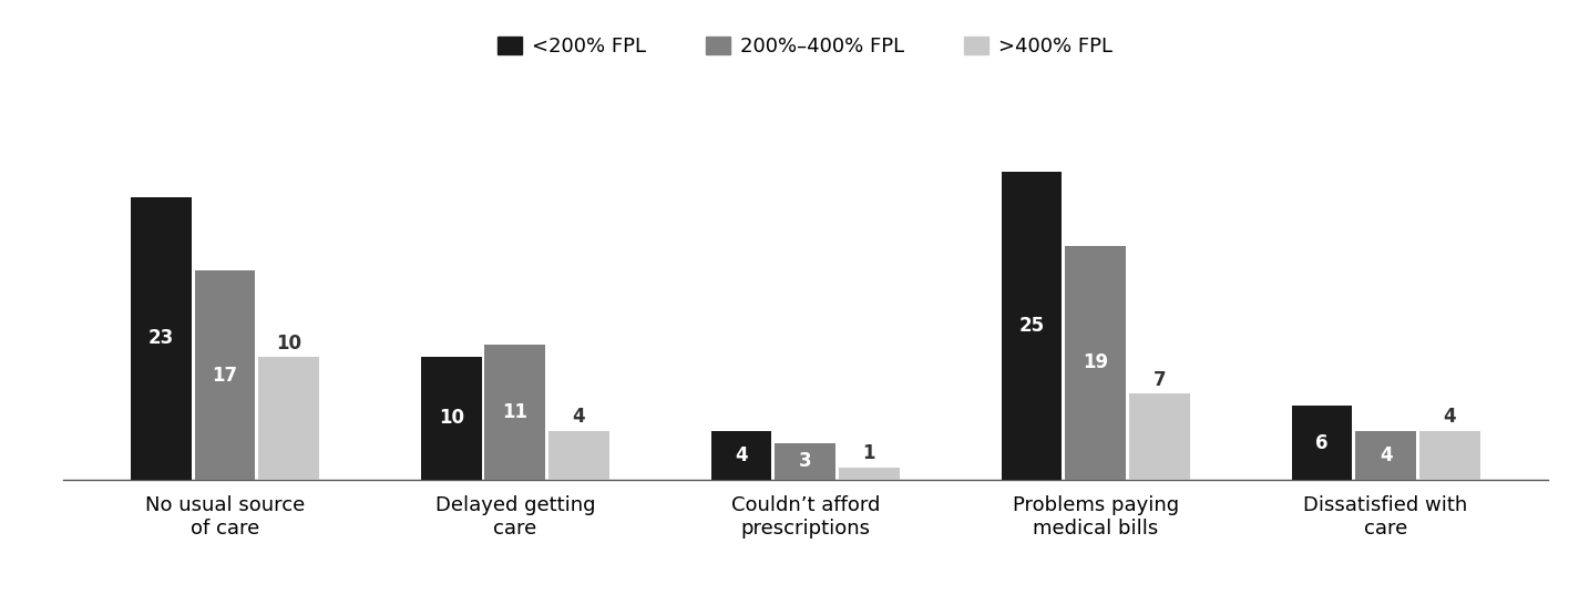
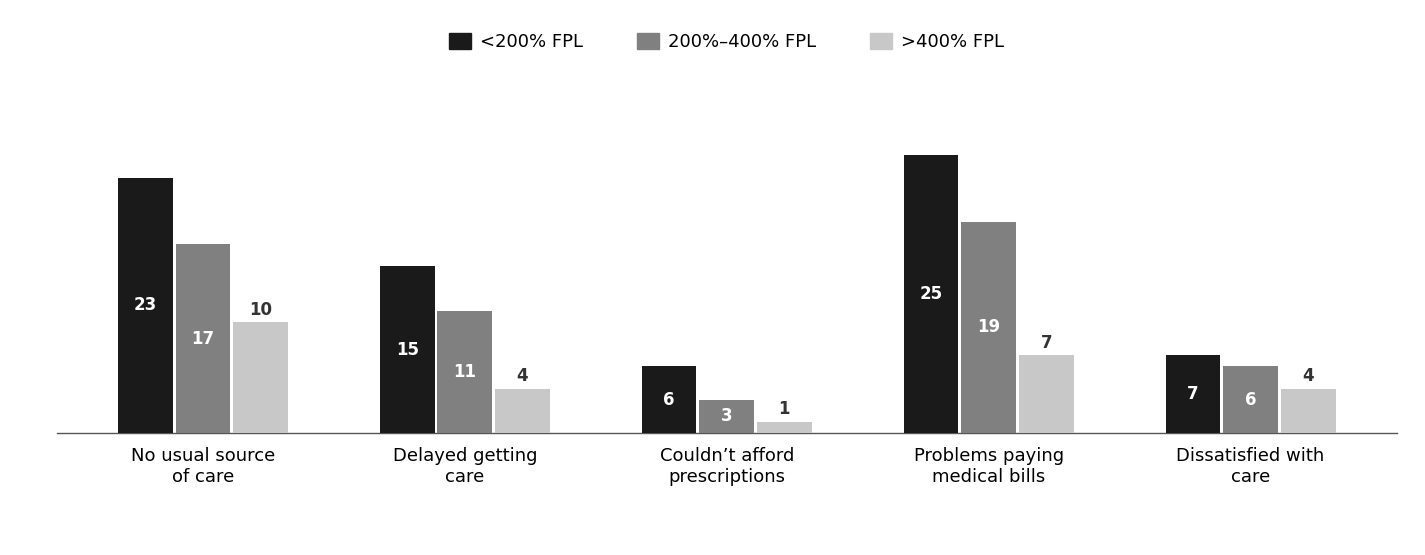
<200% FPL/Delayed getting care: 10 -> 15
<200% FPL/Couldn’t afford prescriptions: 4 -> 6
<200% FPL/Dissatisfied with care: 6 -> 7
200%–400% FPL/Dissatisfied with care: 4 -> 6
